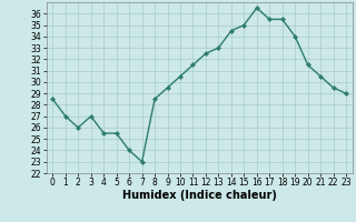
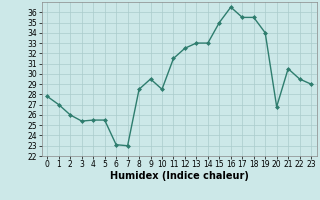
0: 28.5 -> 27.8
3: 27.0 -> 25.4
6: 24.0 -> 23.1
10: 30.5 -> 28.5
14: 34.5 -> 33.0
20: 31.5 -> 26.8
